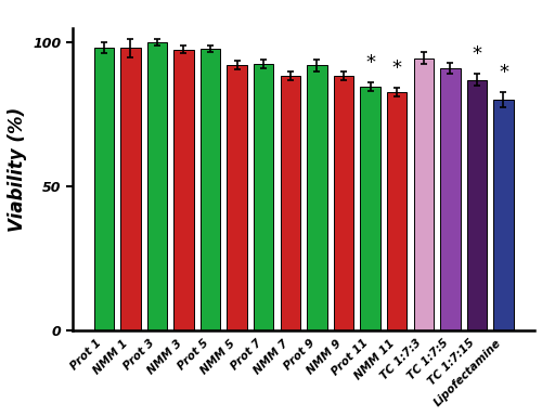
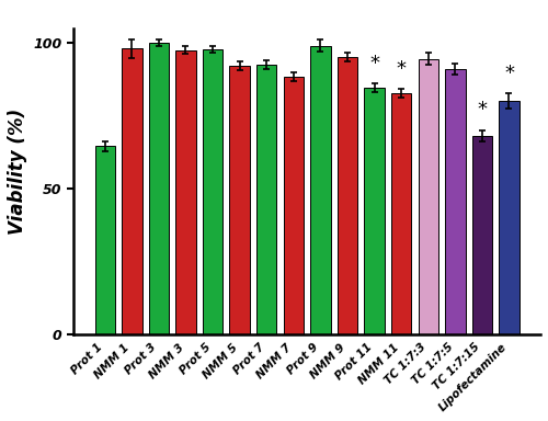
Prot 1: 98.0 -> 64.5
Prot 9: 92.0 -> 99.0
NMM 9: 88.5 -> 95.0
TC 1:7:15: 87.0 -> 68.0
